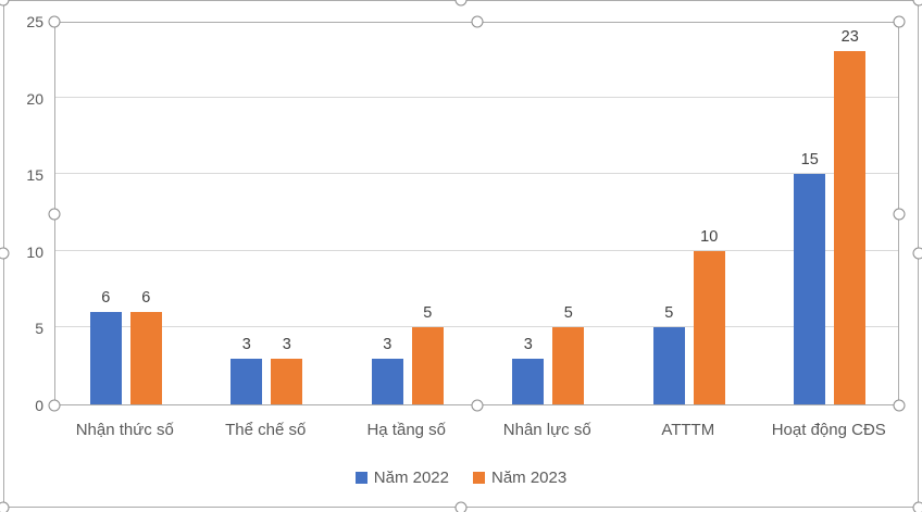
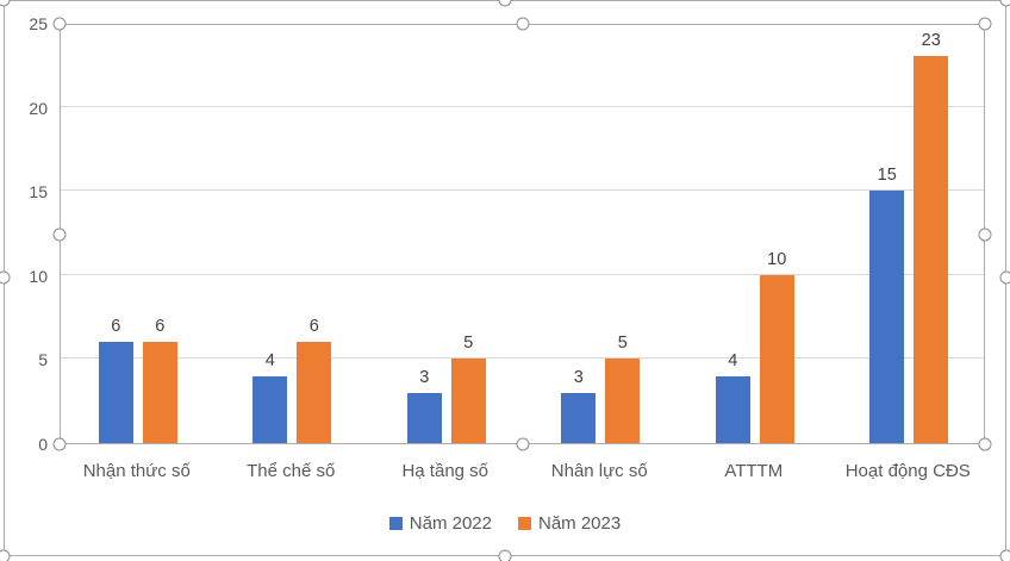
Năm 2022/Thể chế số: 3 -> 4
Năm 2023/Thể chế số: 3 -> 6
Năm 2022/ATTTM: 5 -> 4
